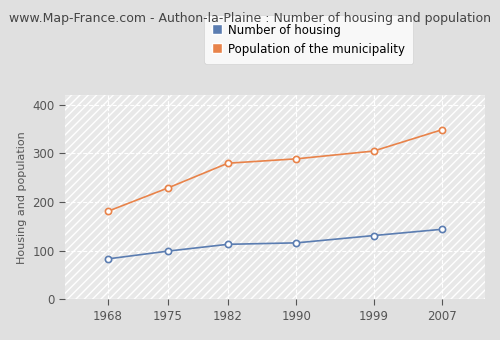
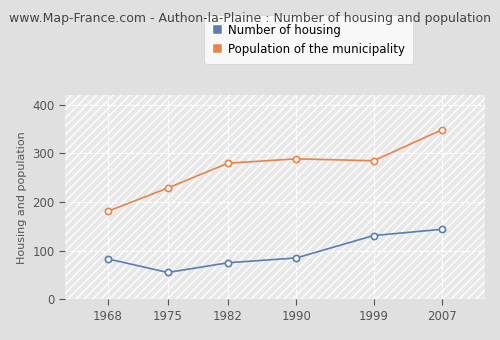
Number of housing/1975: 99 -> 55
Number of housing/1982: 113 -> 75
Number of housing/1990: 116 -> 85
Population of the municipality/1999: 305 -> 285
